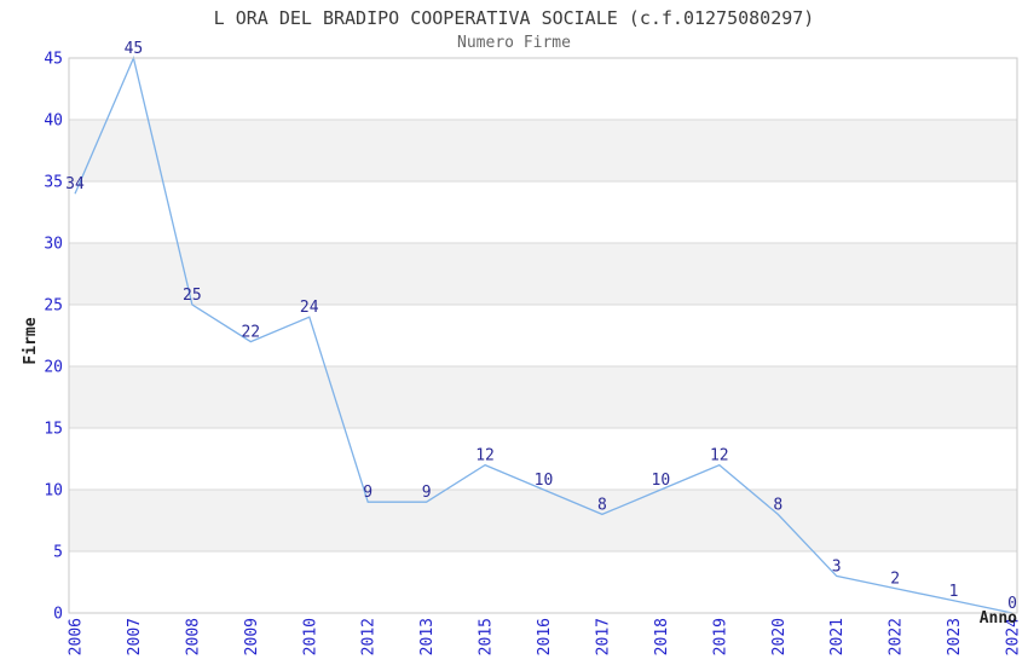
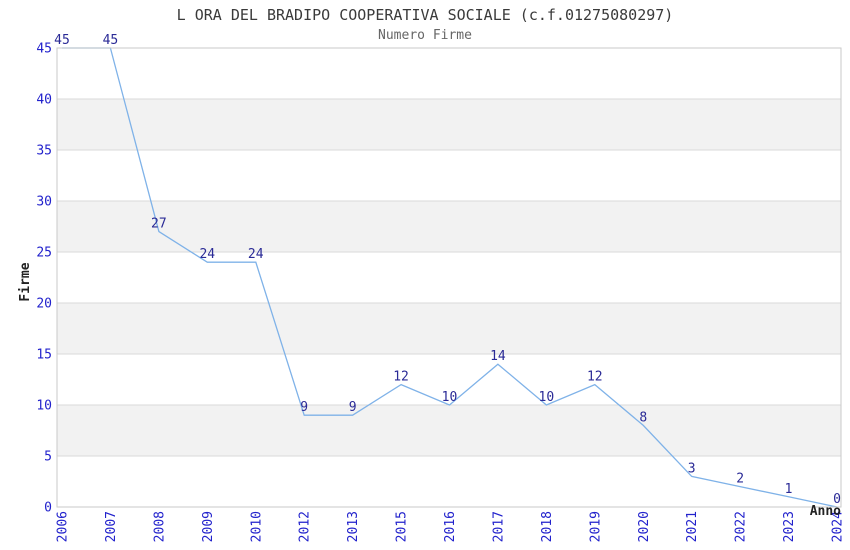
2006: 34 -> 45
2008: 25 -> 27
2009: 22 -> 24
2017: 8 -> 14
